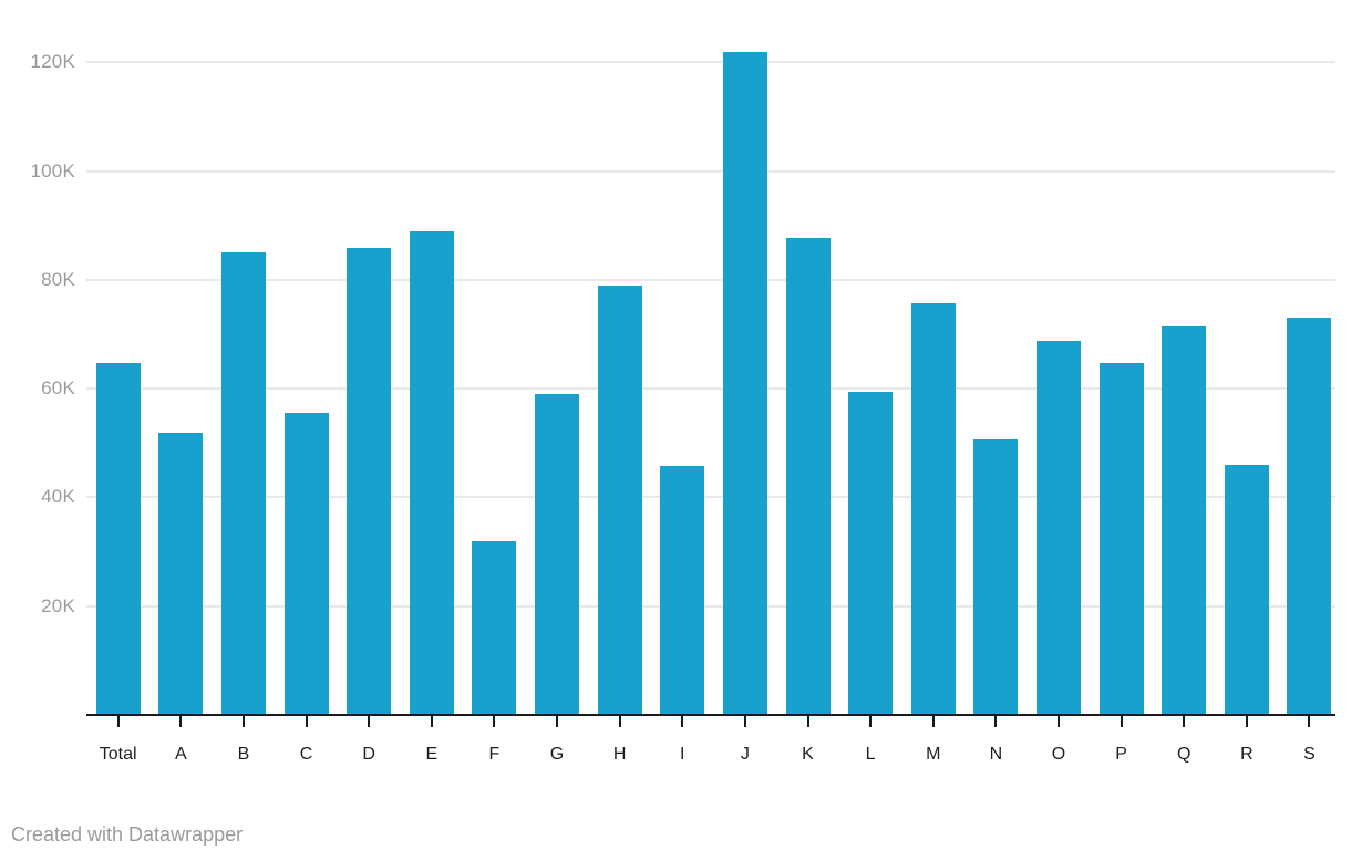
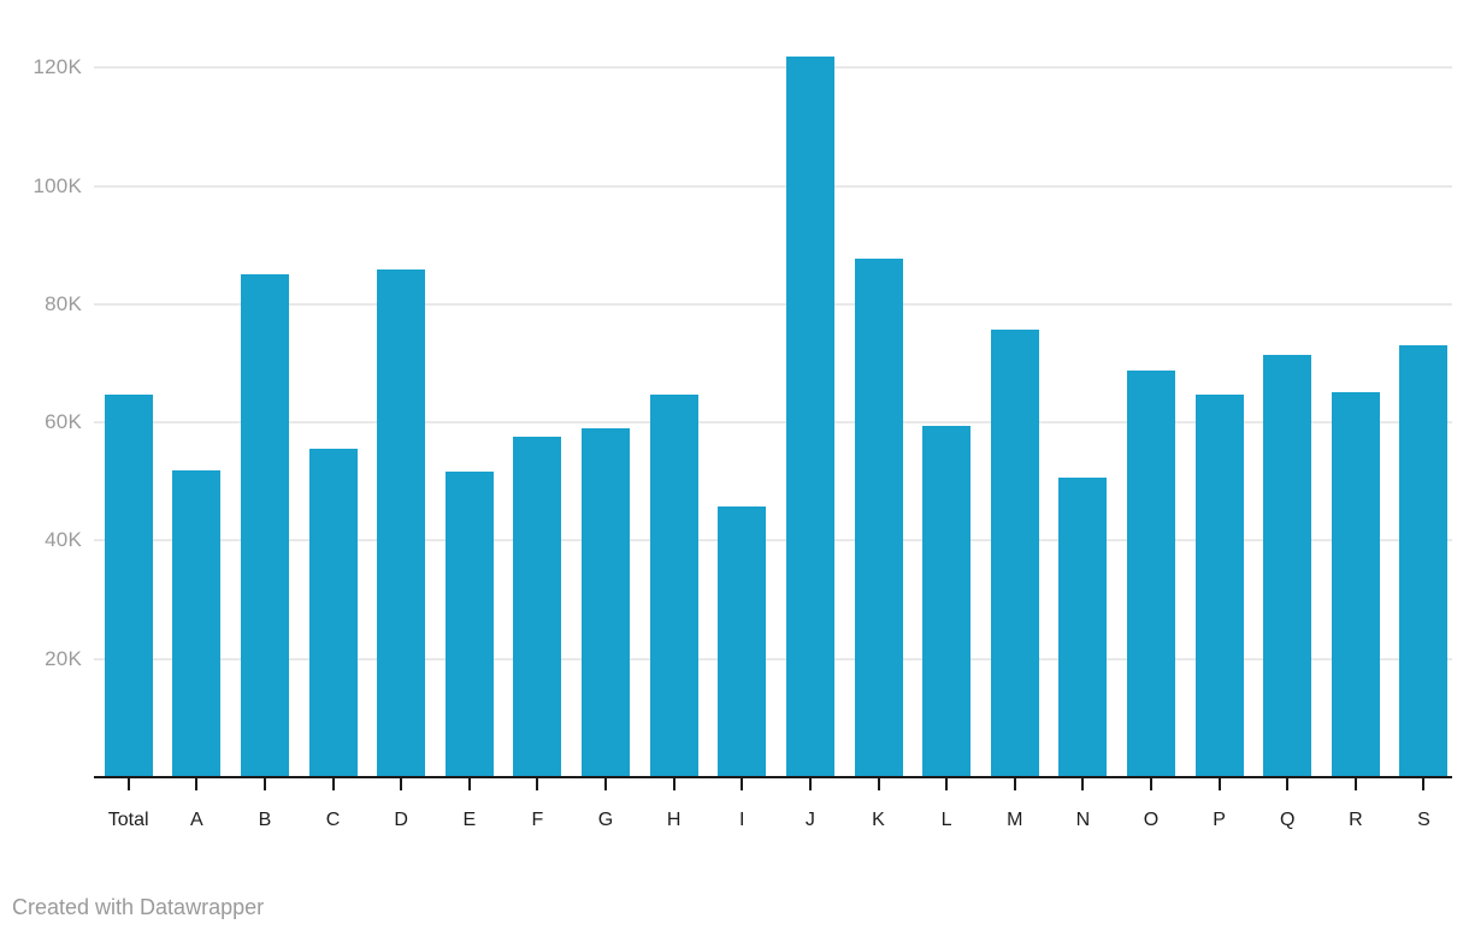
E: 89K -> 52K
F: 32K -> 58K
H: 79K -> 65K
R: 46K -> 65K
